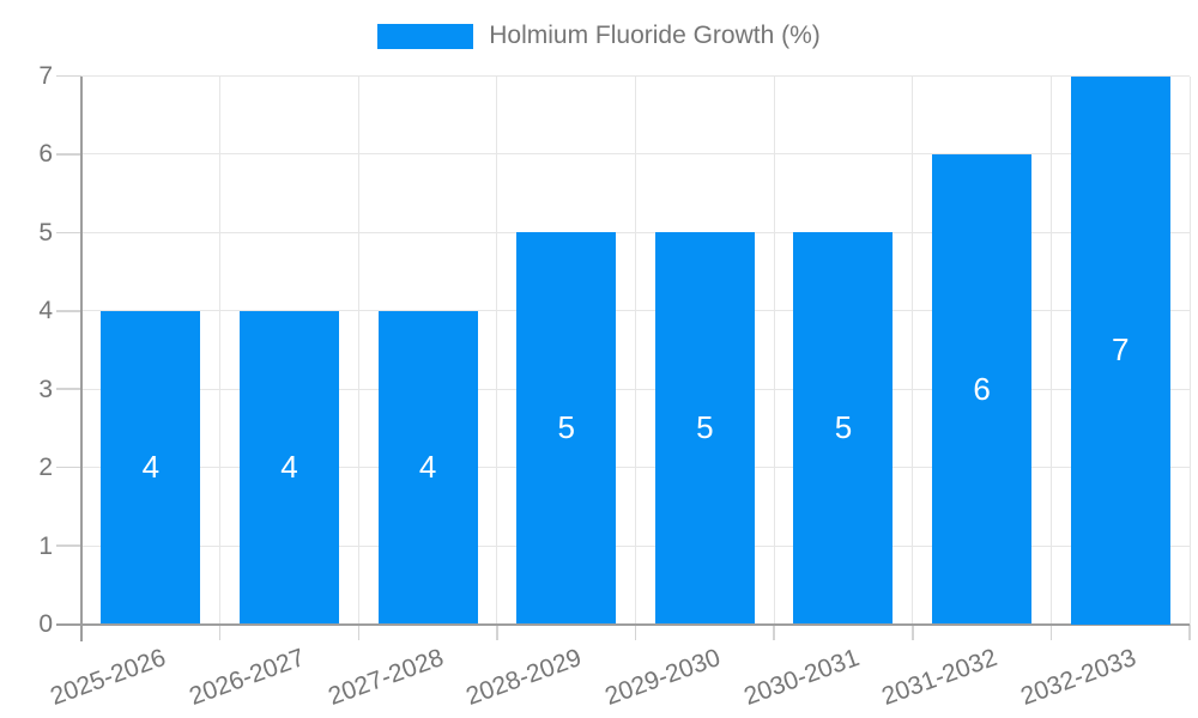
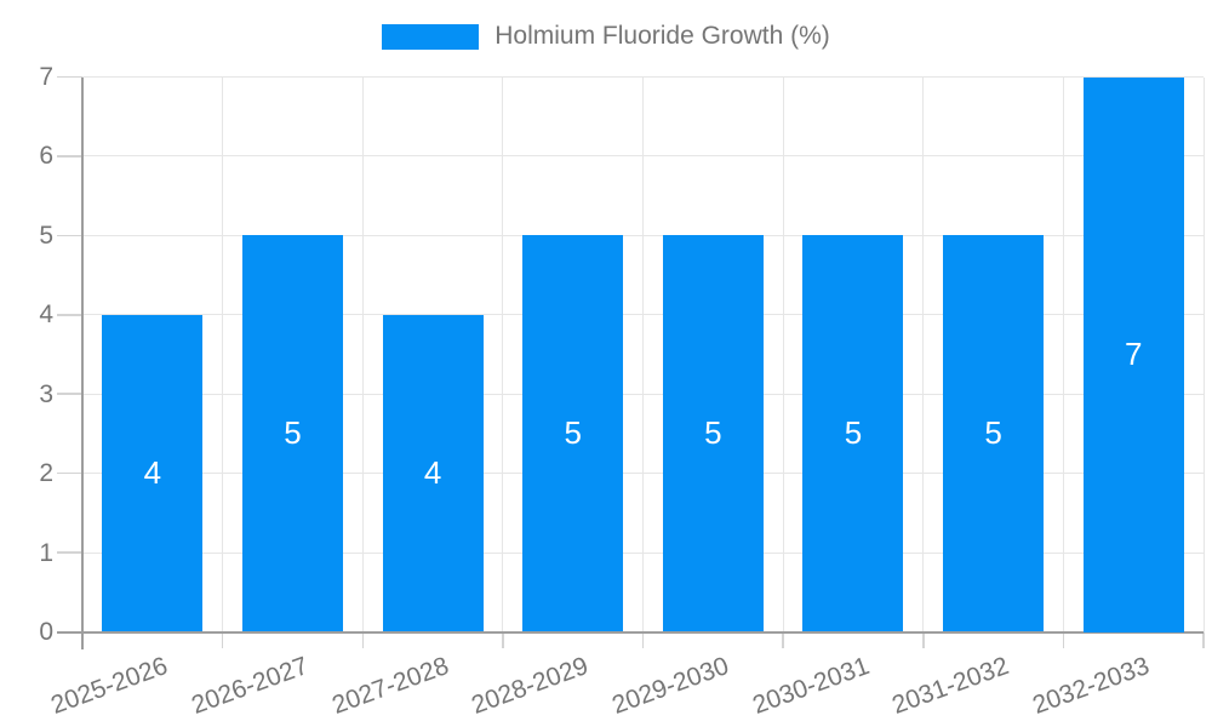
2026-2027: 4 -> 5
2031-2032: 6 -> 5
